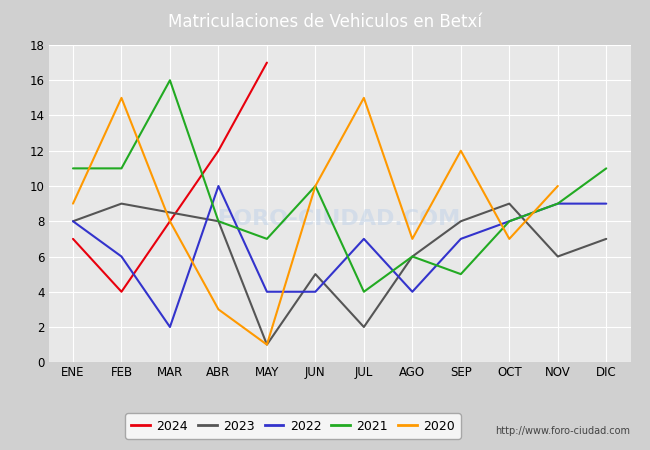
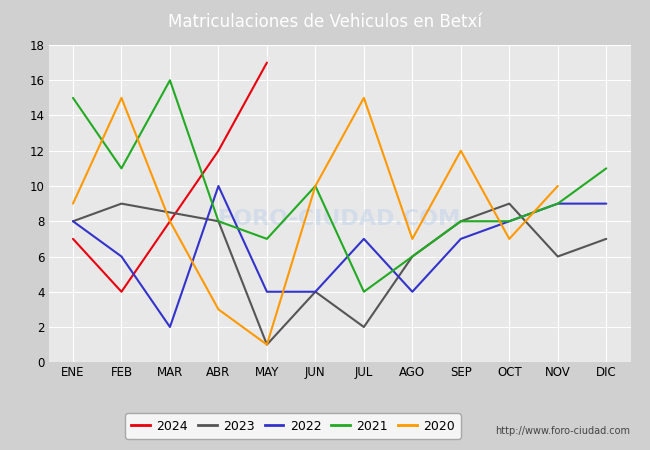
2021/ENE: 11 -> 15
2023/JUN: 5.0 -> 4.0
2021/SEP: 5 -> 8
